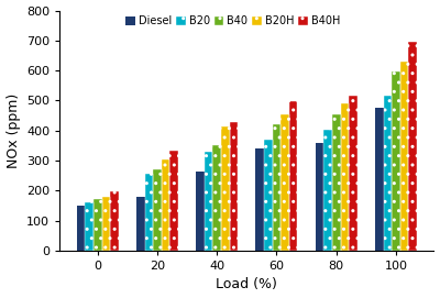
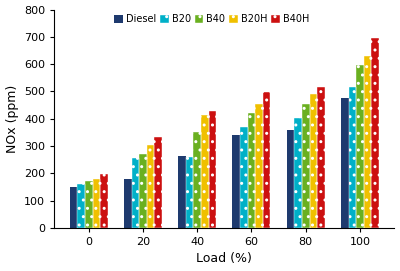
B20/40: 330 -> 260
